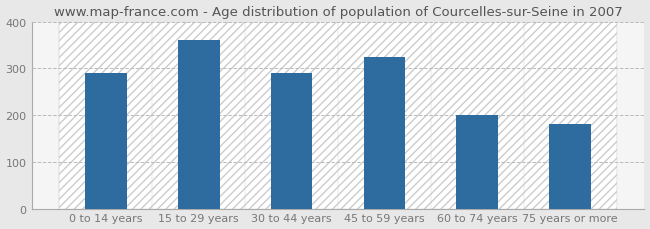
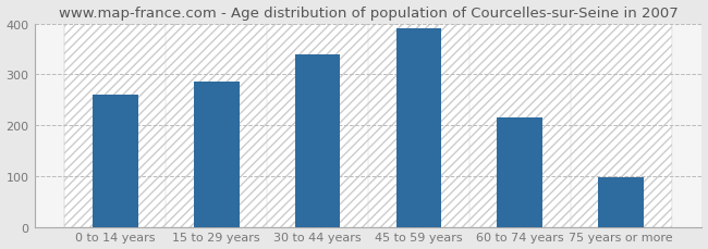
0 to 14 years: 290 -> 260
15 to 29 years: 360 -> 285
30 to 44 years: 290 -> 340
45 to 59 years: 325 -> 390
60 to 74 years: 200 -> 215
75 years or more: 180 -> 97
